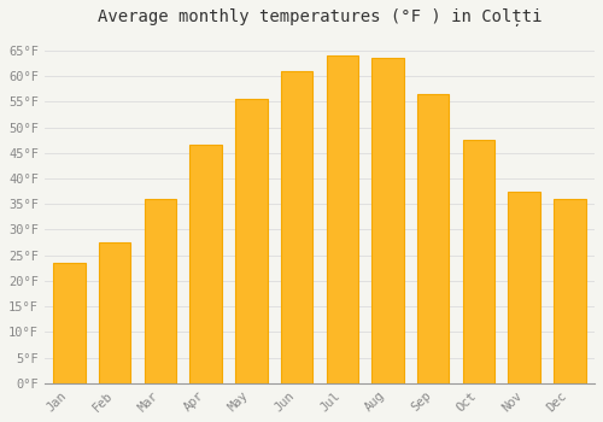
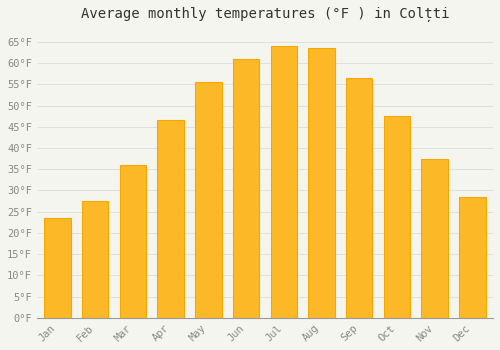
Dec: 36.0°F -> 28.5°F
